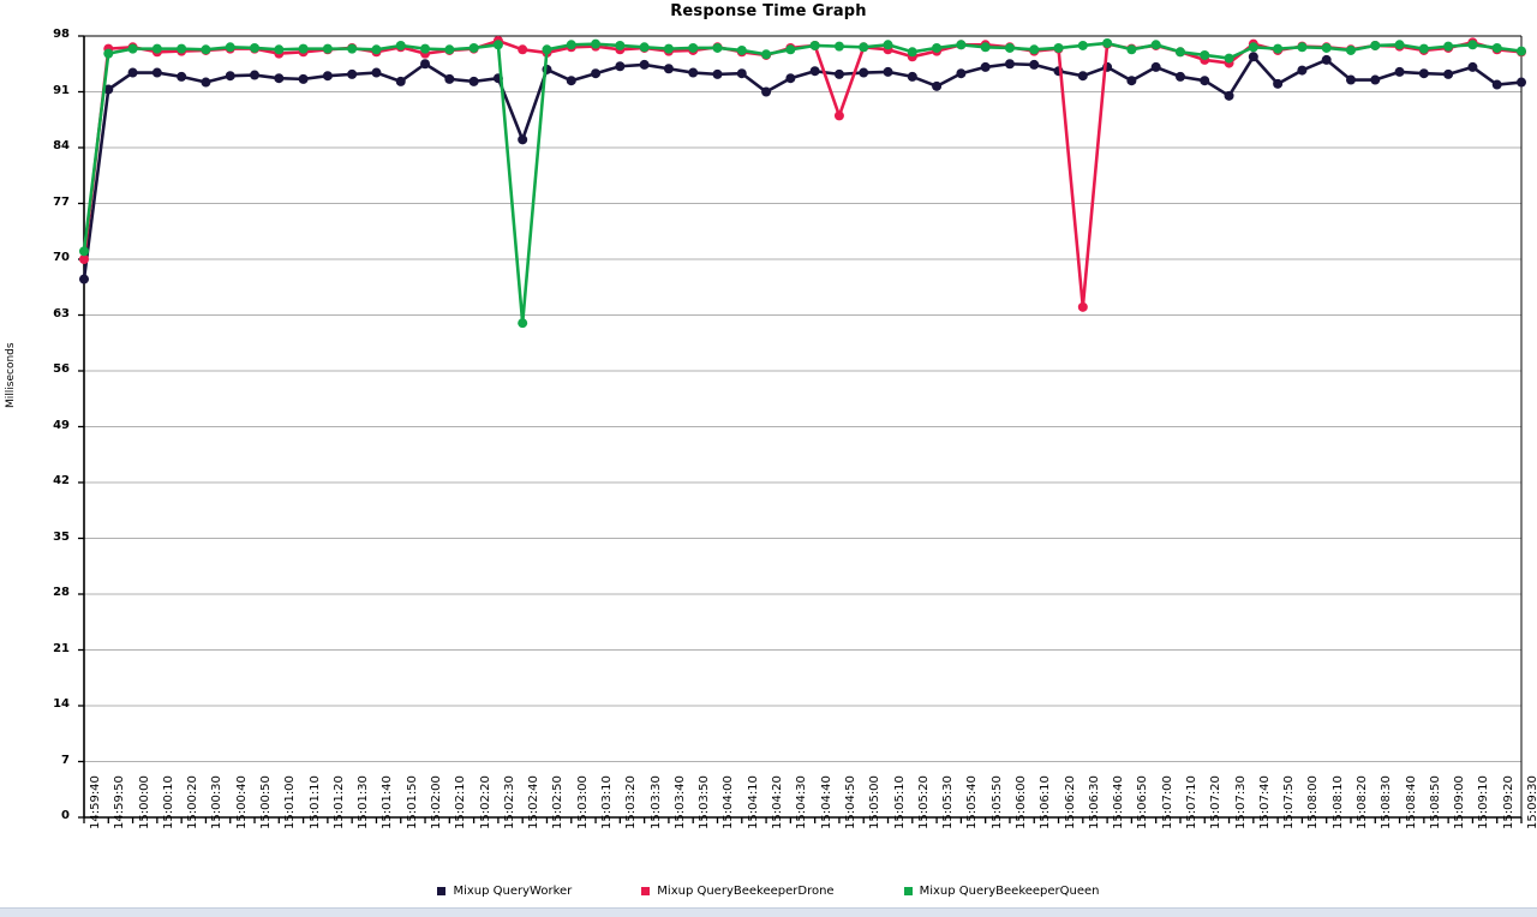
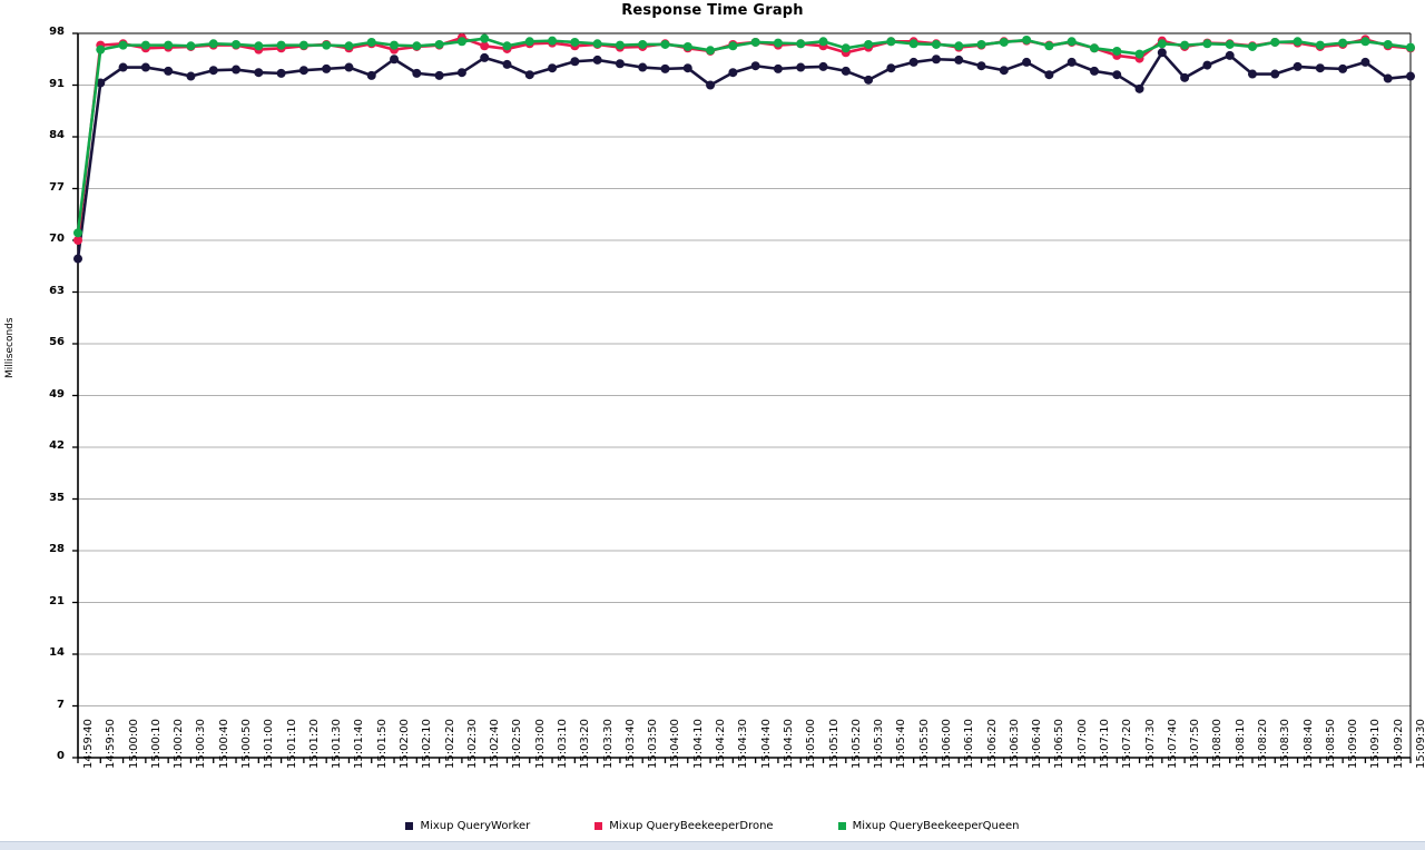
Mixup QueryWorker/15:02:40: 85 -> 95
Mixup QueryBeekeeperQueen/15:02:40: 62 -> 97
Mixup QueryBeekeeperDrone/15:04:50: 88 -> 96
Mixup QueryBeekeeperDrone/15:06:30: 64 -> 97
